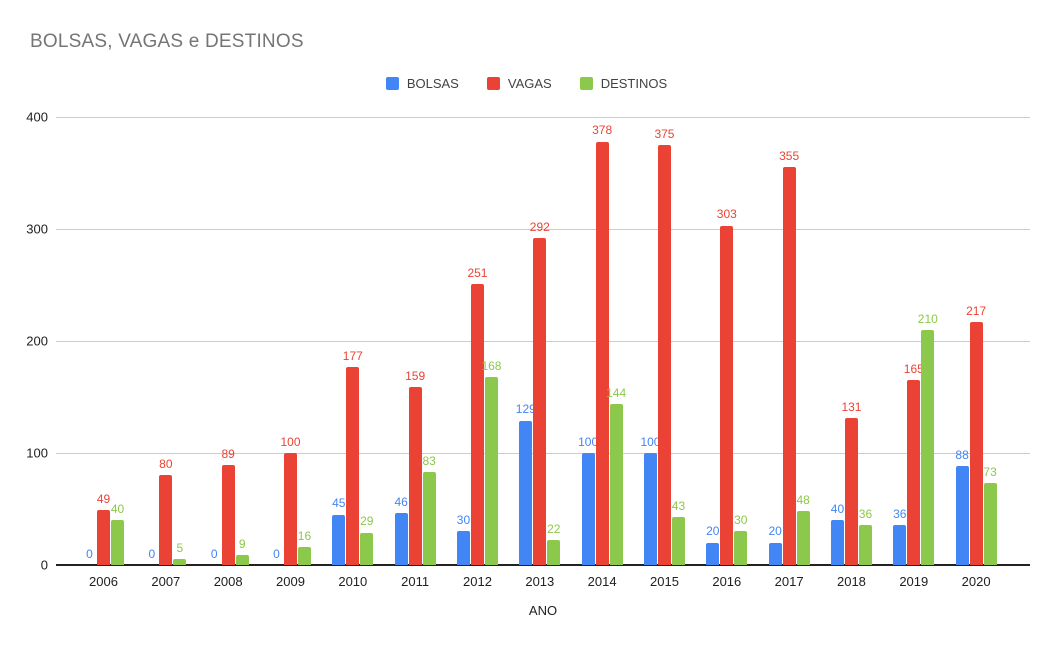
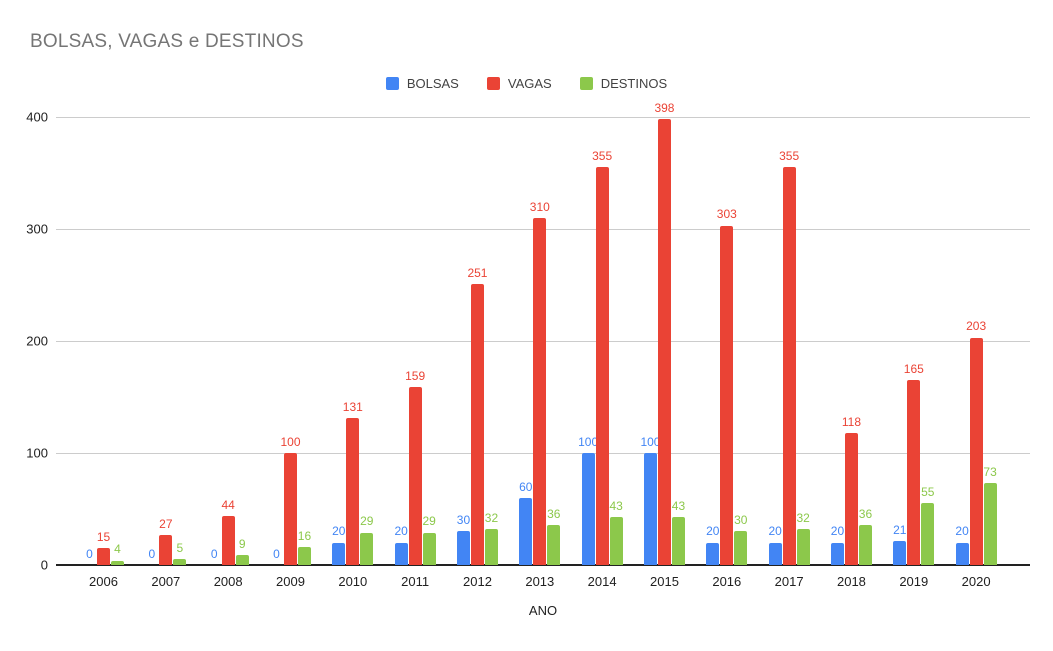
VAGAS/2006: 49 -> 15
DESTINOS/2006: 40 -> 4
VAGAS/2007: 80 -> 27
VAGAS/2008: 89 -> 44
BOLSAS/2010: 45 -> 20
VAGAS/2010: 177 -> 131
BOLSAS/2011: 46 -> 20
DESTINOS/2011: 83 -> 29
DESTINOS/2012: 168 -> 32
BOLSAS/2013: 129 -> 60
VAGAS/2013: 292 -> 310
DESTINOS/2013: 22 -> 36
VAGAS/2014: 378 -> 355
DESTINOS/2014: 144 -> 43
VAGAS/2015: 375 -> 398
DESTINOS/2017: 48 -> 32
BOLSAS/2018: 40 -> 20
VAGAS/2018: 131 -> 118
BOLSAS/2019: 36 -> 21
DESTINOS/2019: 210 -> 55
BOLSAS/2020: 88 -> 20
VAGAS/2020: 217 -> 203
